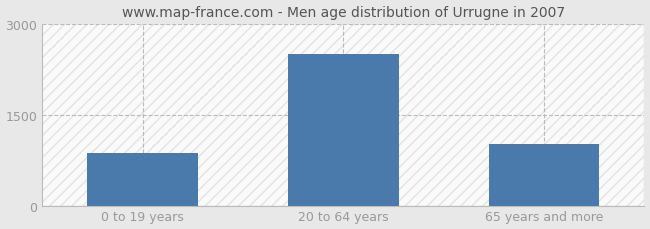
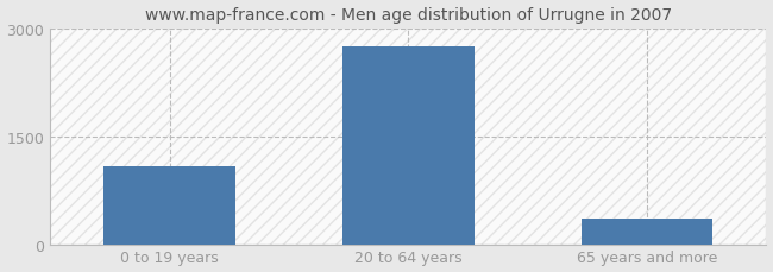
0 to 19 years: 860 -> 1090
20 to 64 years: 2500 -> 2750
65 years and more: 1020 -> 350
